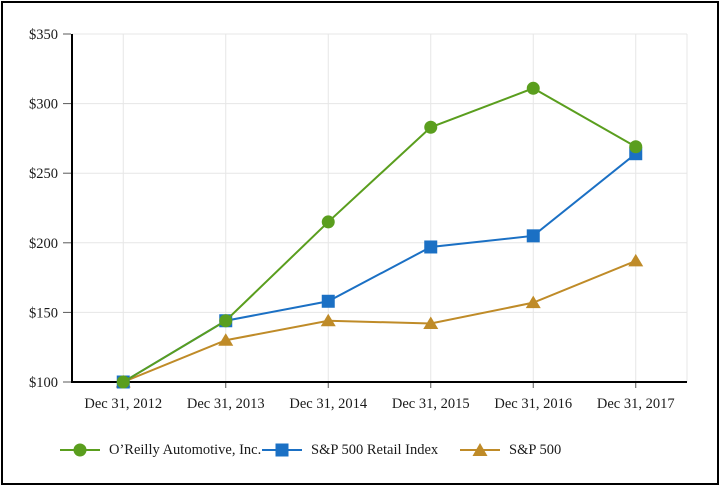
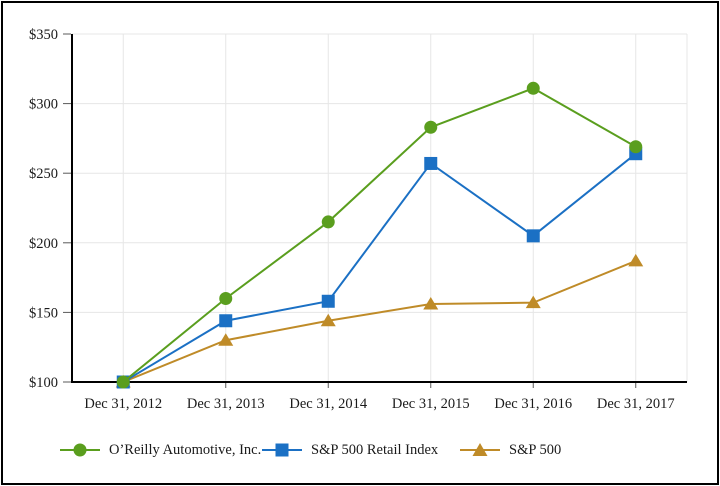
O’Reilly Automotive, Inc./Dec 31, 2013: $144 -> $160
S&P 500 Retail Index/Dec 31, 2015: $197 -> $257
S&P 500/Dec 31, 2015: $142 -> $156
